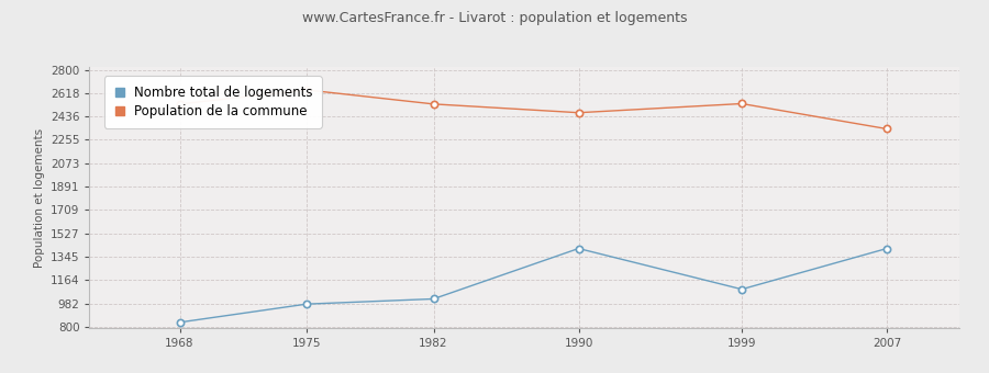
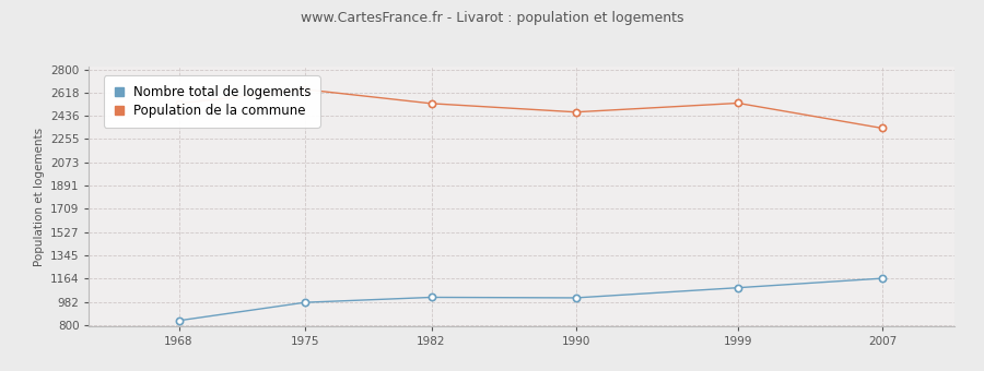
Nombre total de logements/1990: 1410 -> 1010
Nombre total de logements/2007: 1410 -> 1170
